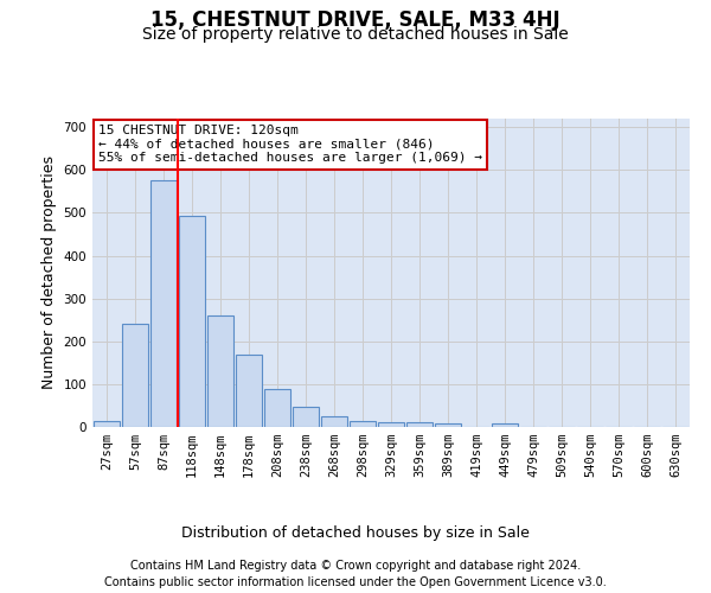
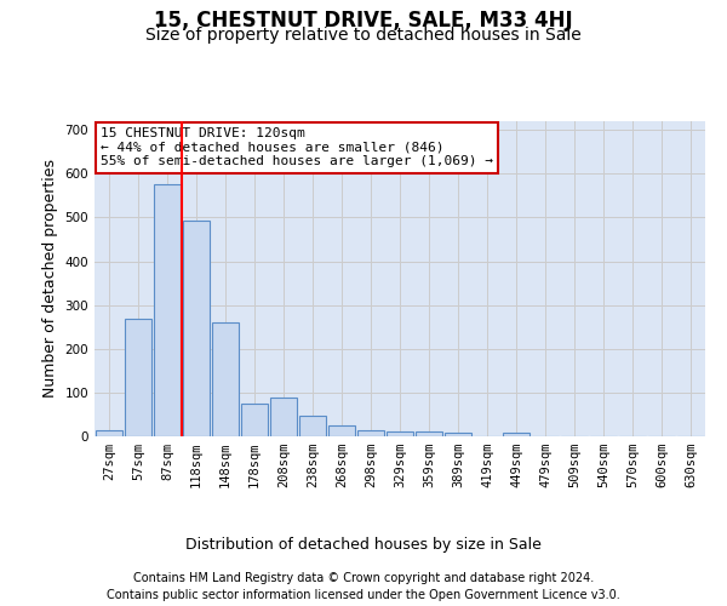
57sqm: 240 -> 270
178sqm: 170 -> 75
